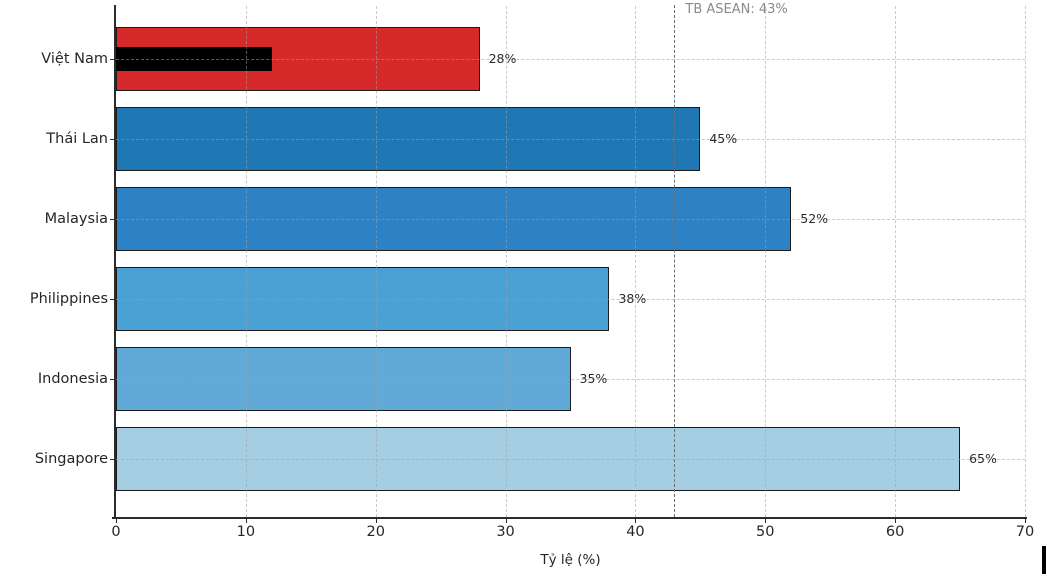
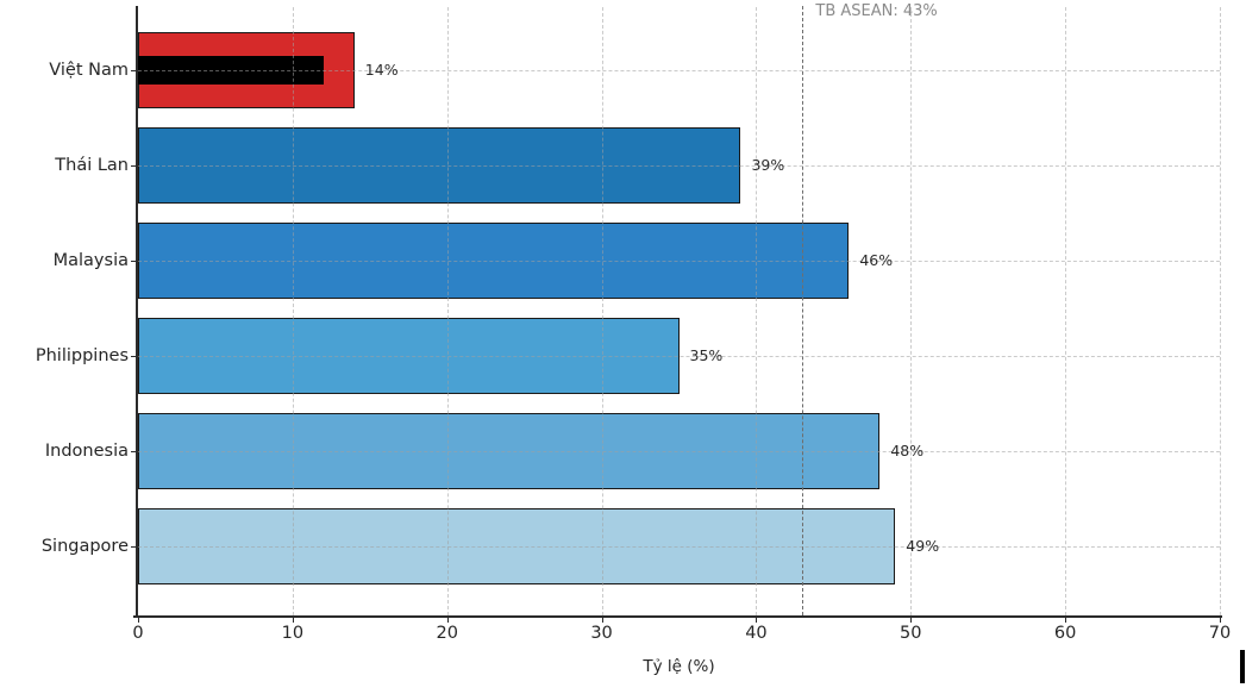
Việt Nam: 28% -> 14%
Thái Lan: 45% -> 39%
Malaysia: 52% -> 46%
Philippines: 38% -> 35%
Indonesia: 35% -> 48%
Singapore: 65% -> 49%
